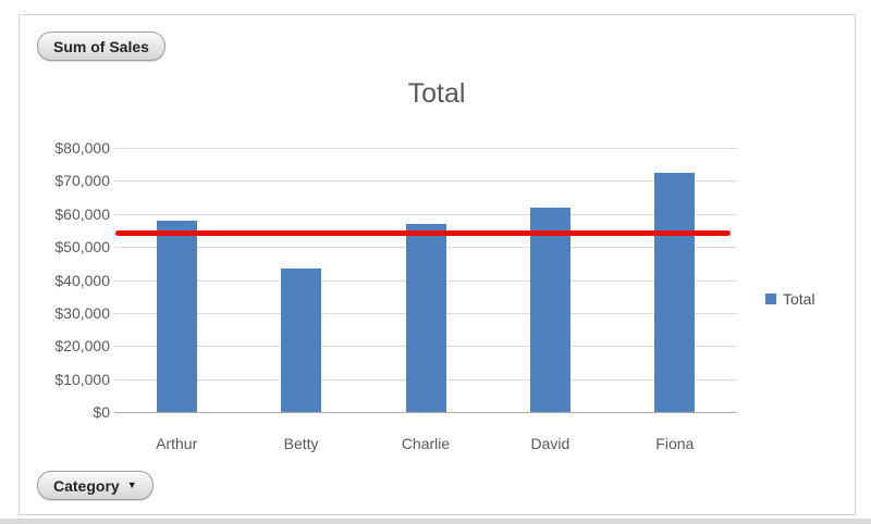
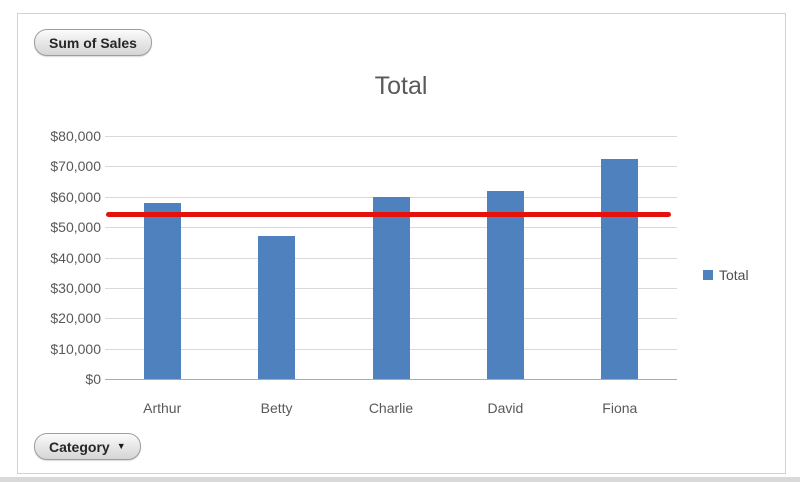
Betty: $44000 -> $47000
Charlie: $57000 -> $60000
